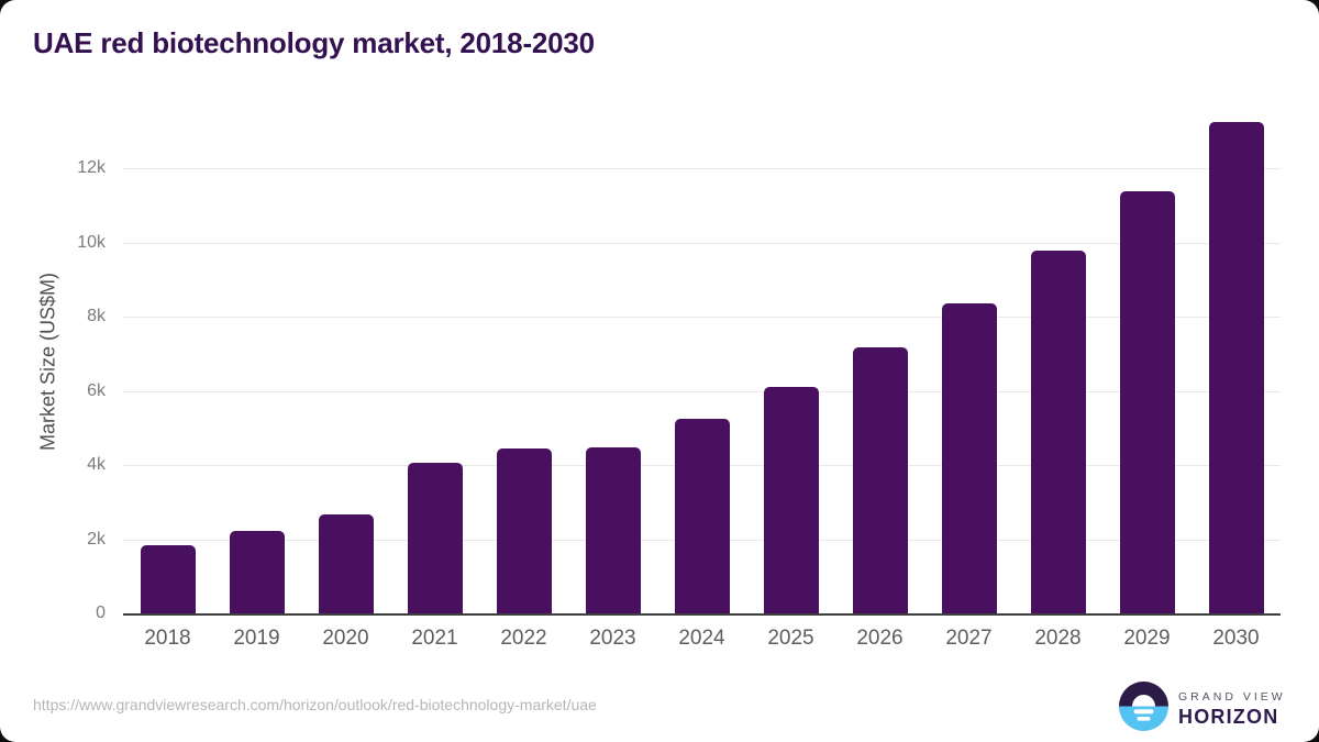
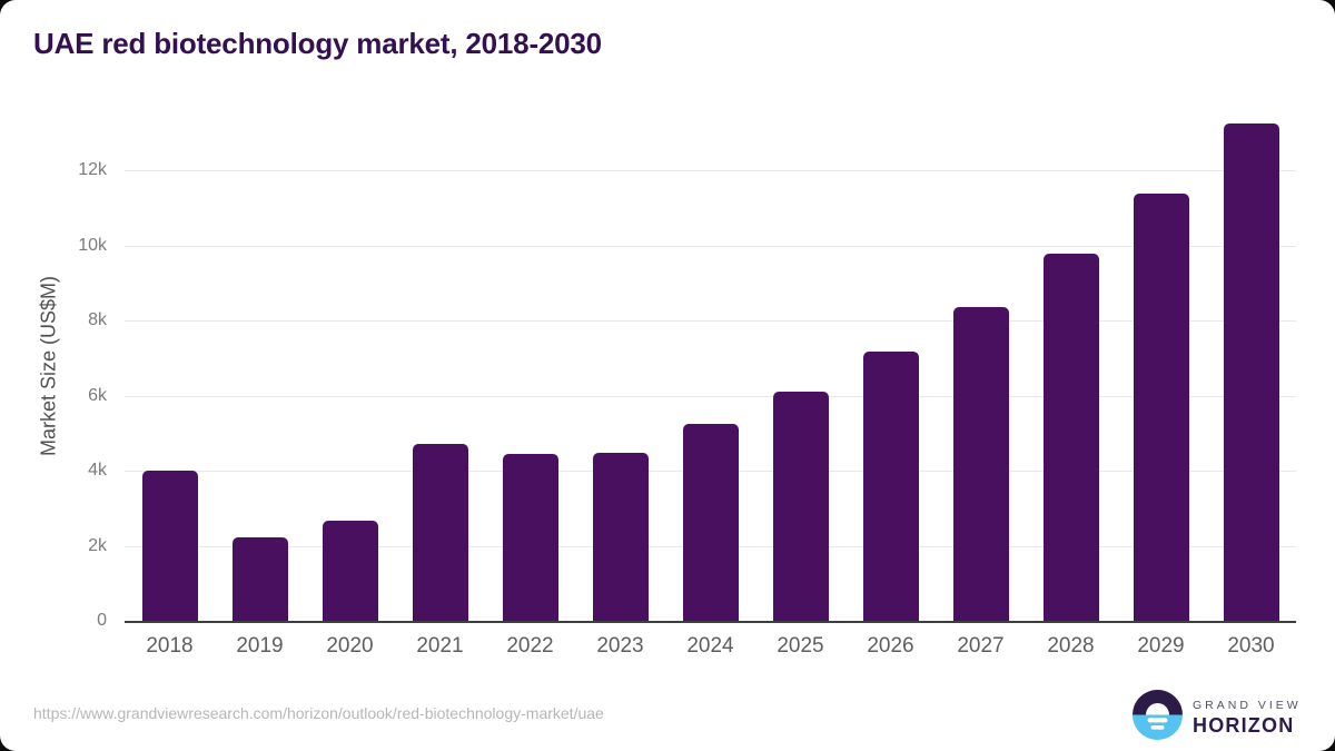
2018: 1.8k -> 4.0k
2021: 4.1k -> 4.7k
